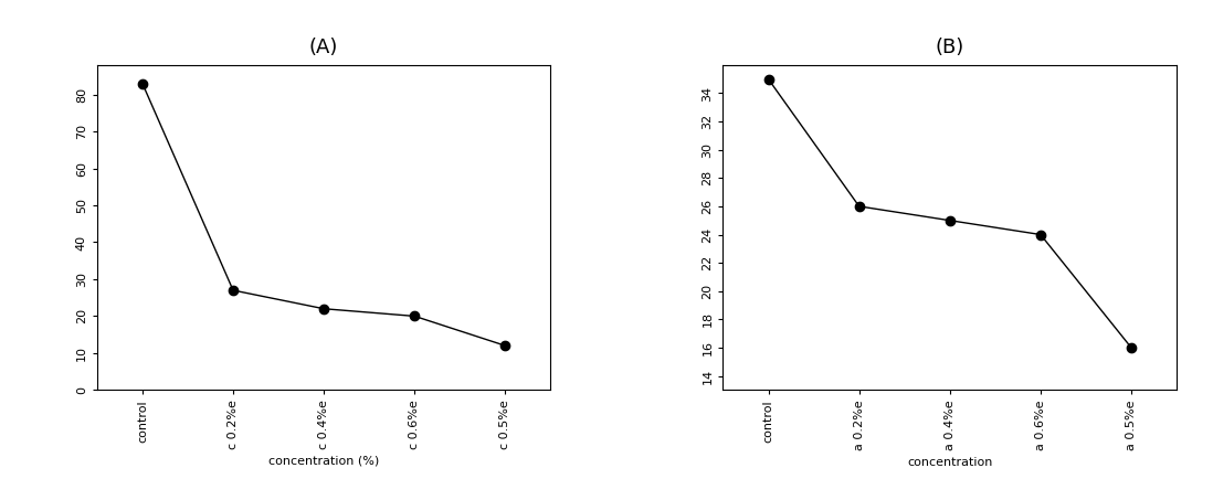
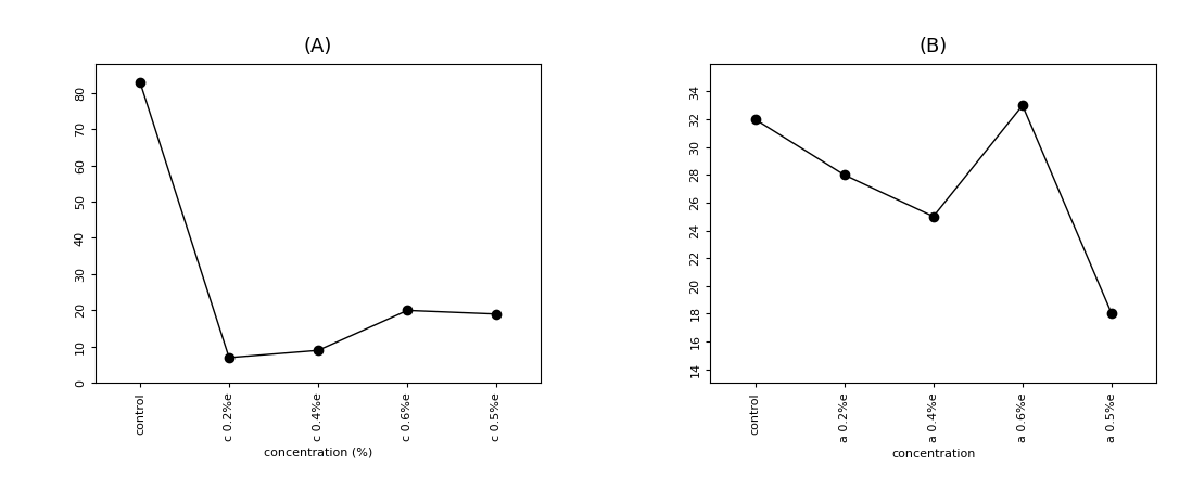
(A)/c 0.2%e: 27 -> 7
(A)/c 0.4%e: 22 -> 9
(A)/c 0.5%e: 12 -> 19
(B)/control: 35 -> 32
(B)/a 0.2%e: 26 -> 28
(B)/a 0.6%e: 24 -> 33
(B)/a 0.5%e: 16 -> 18
